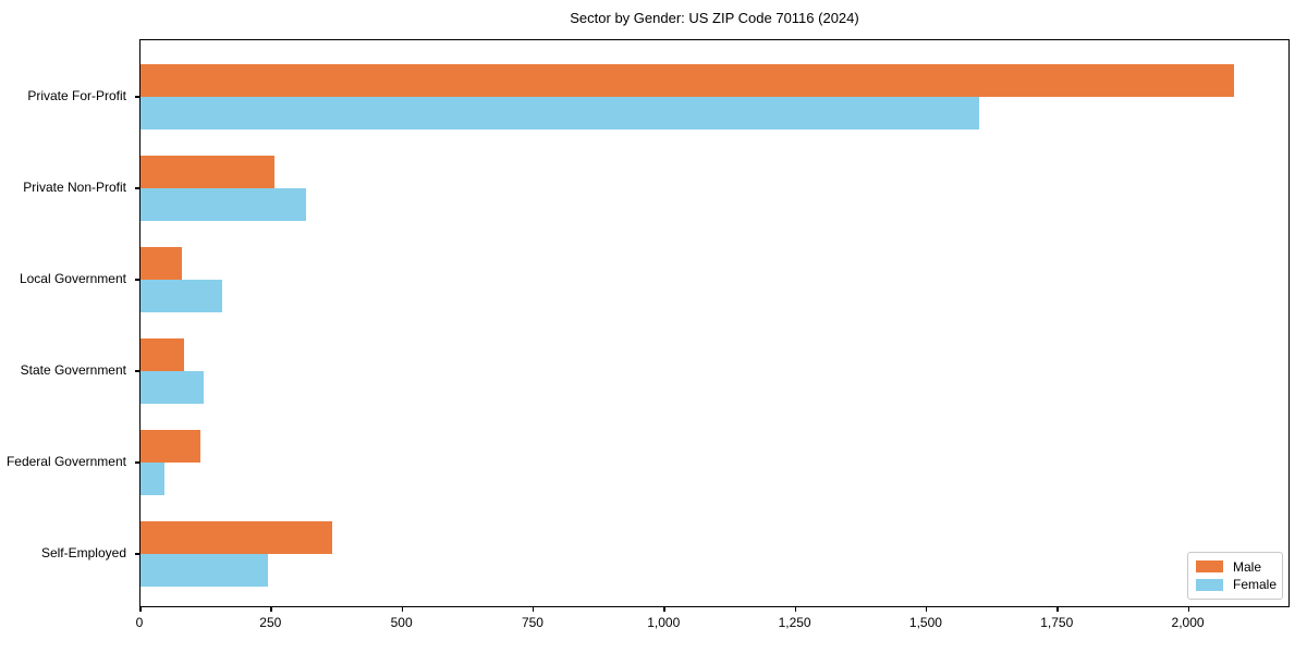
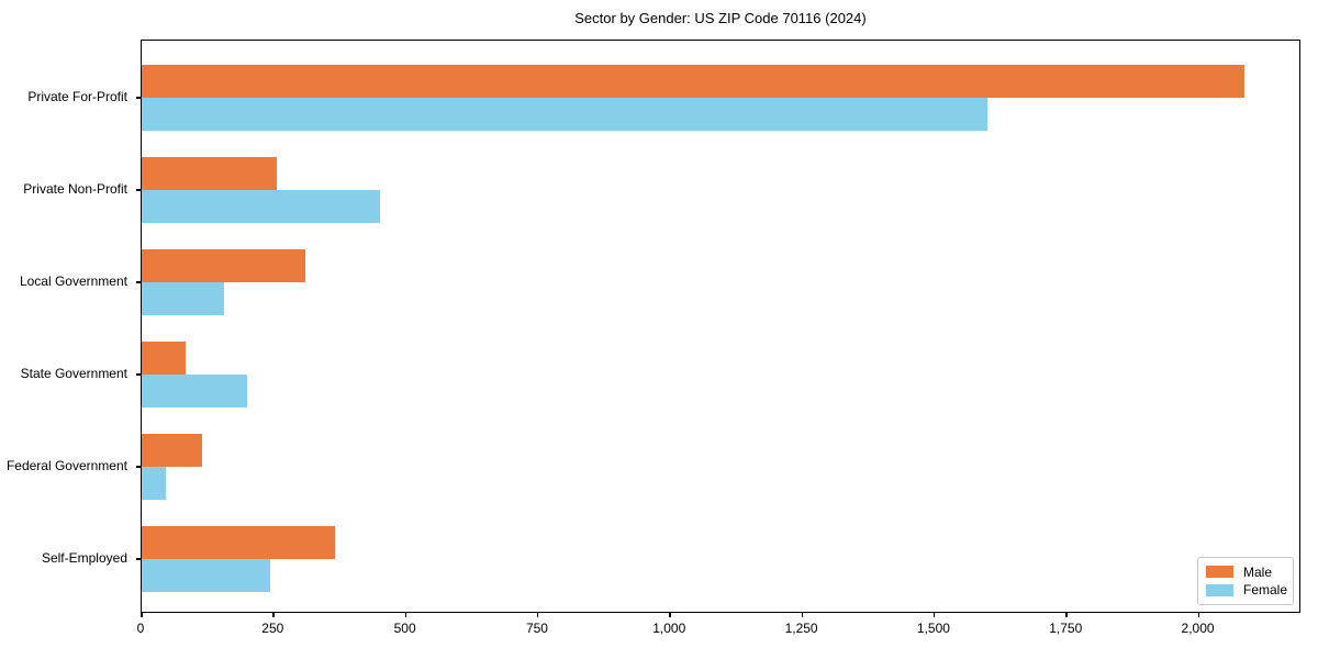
Female/Private Non-Profit: 320 -> 450
Male/Local Government: 80 -> 310
Female/State Government: 120 -> 200
